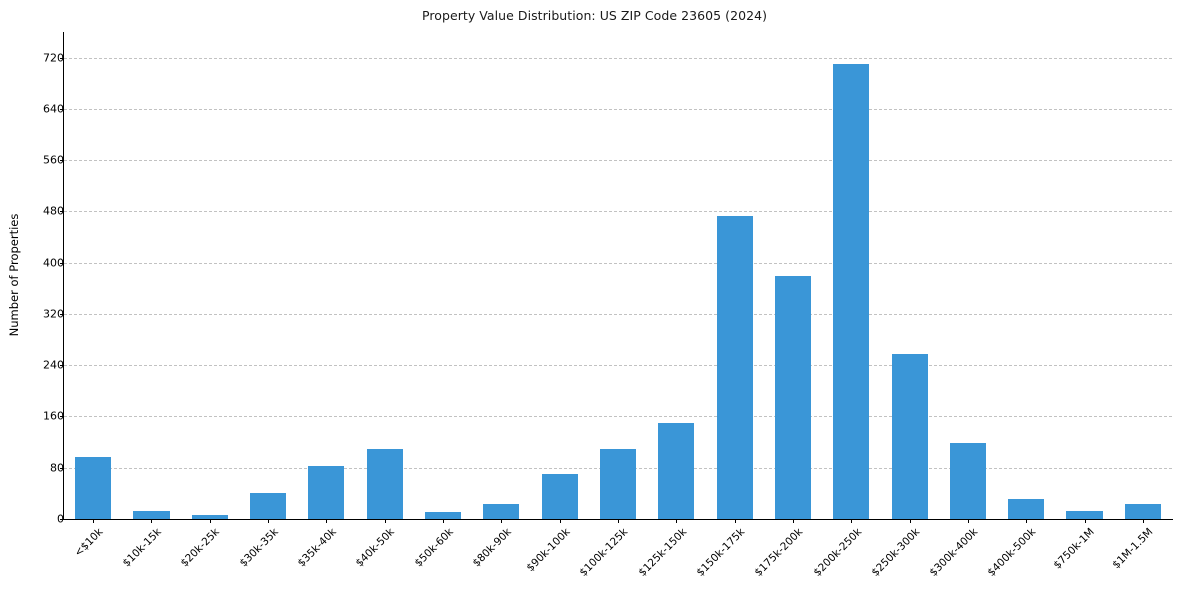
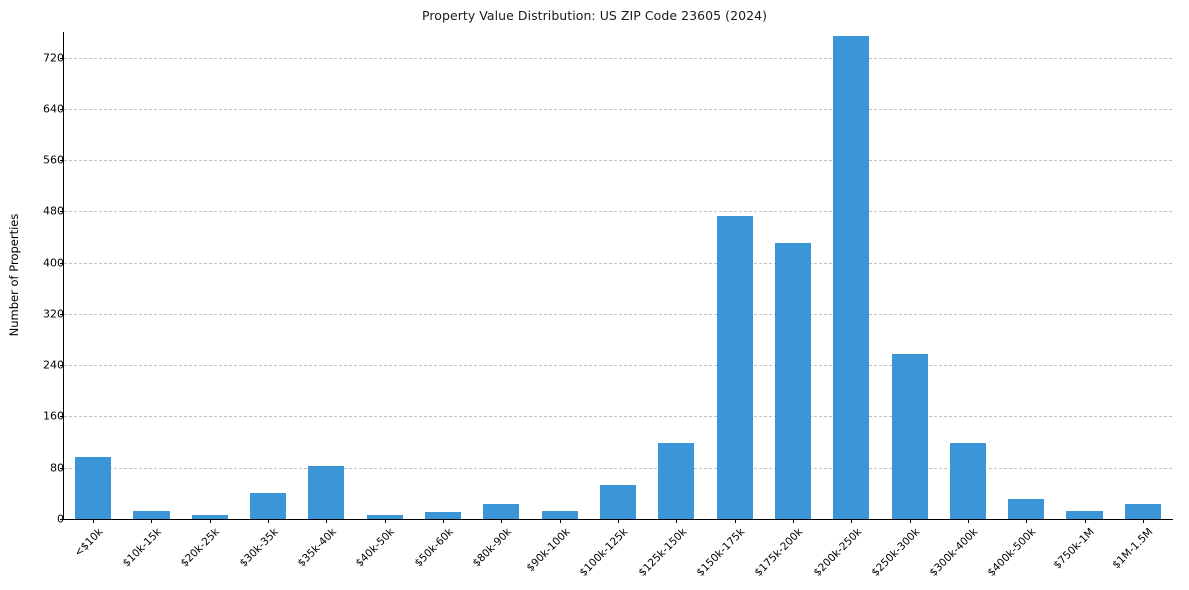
$40k-50k: 110 -> 10
$90k-100k: 70 -> 10
$100k-125k: 110 -> 50
$125k-150k: 150 -> 120
$175k-200k: 380 -> 430
$200k-250k: 710 -> 750
